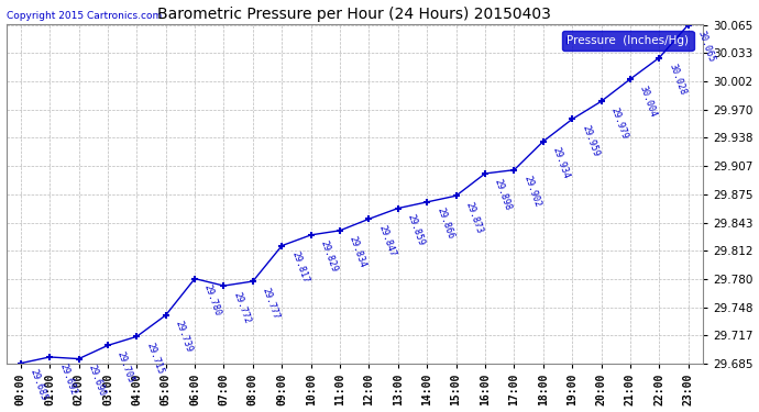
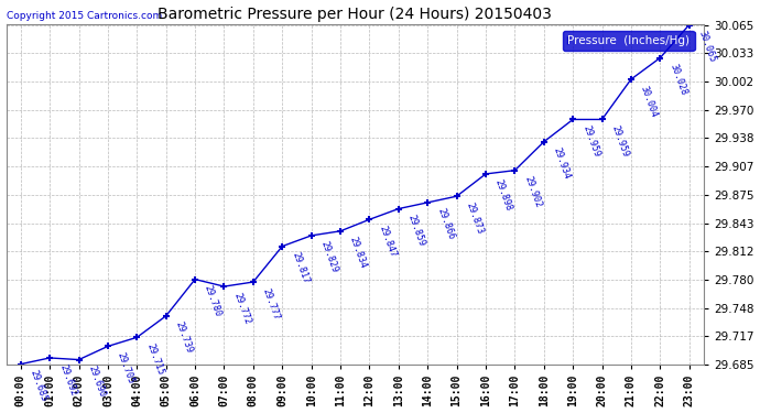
20:00: 29.979 -> 29.959
